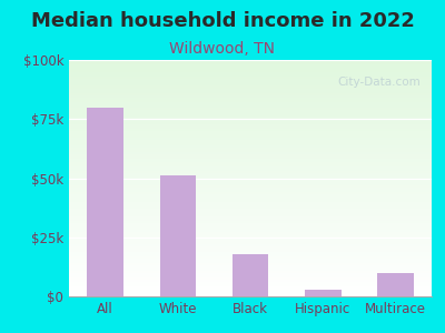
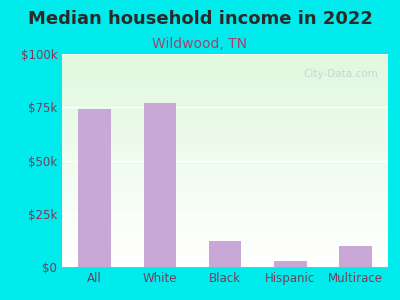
All: $80k -> $74k
White: $51k -> $77k
Black: $18k -> $12k
